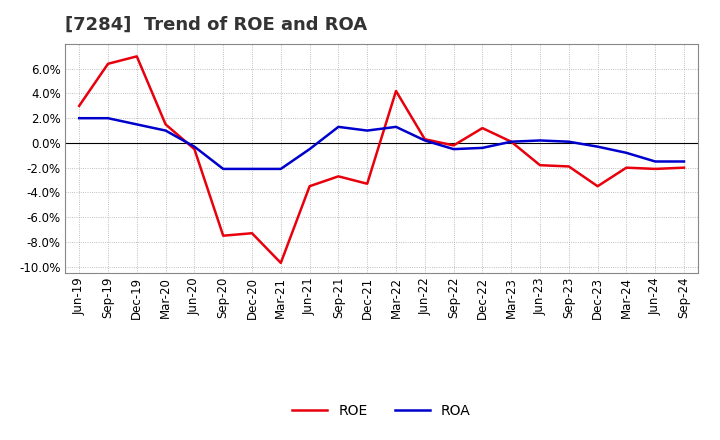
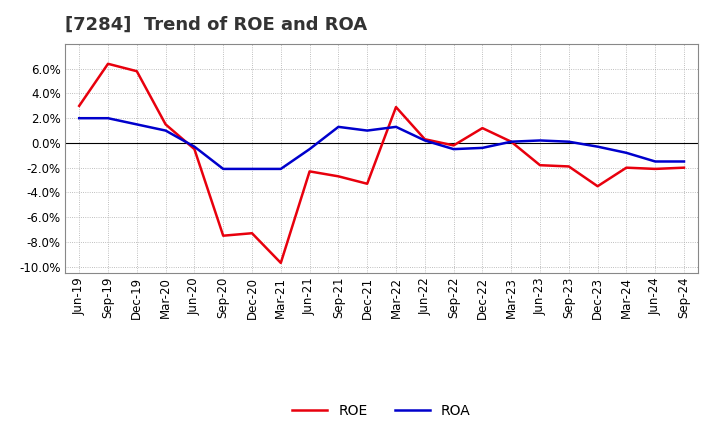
ROE/Dec-19: 7.0% -> 5.8%
ROE/Jun-21: -3.5% -> -2.3%
ROE/Mar-22: 4.2% -> 2.9%
